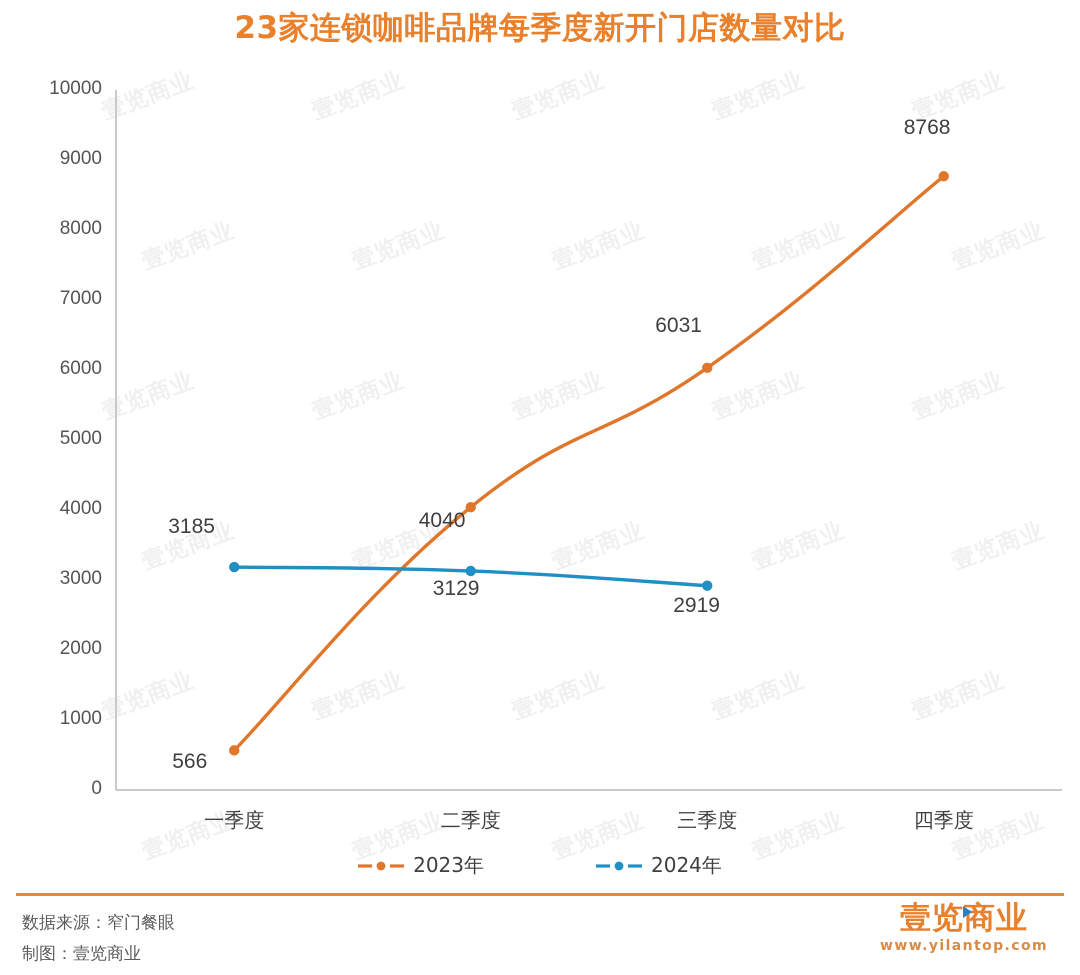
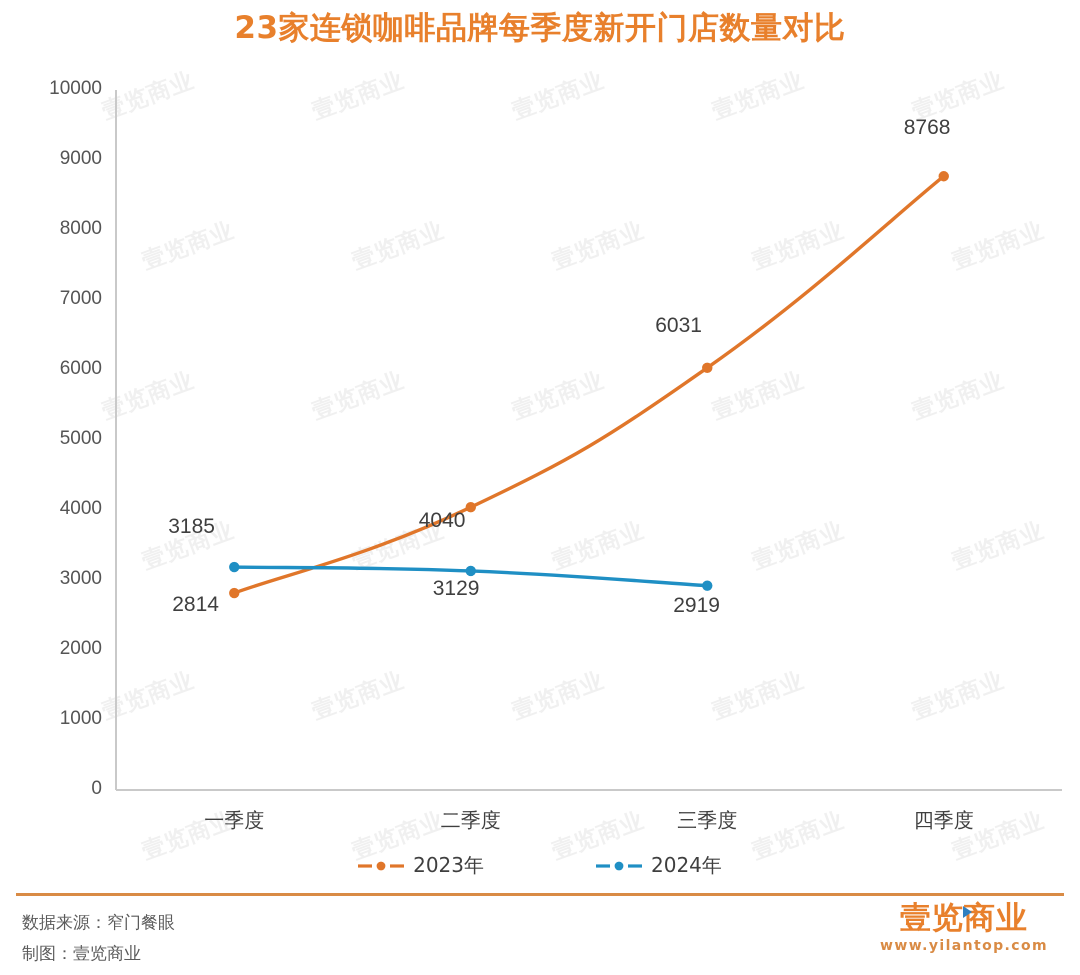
2023年/一季度: 566 -> 2814
